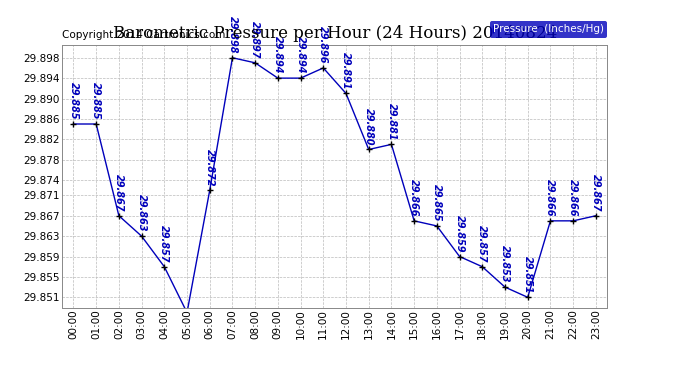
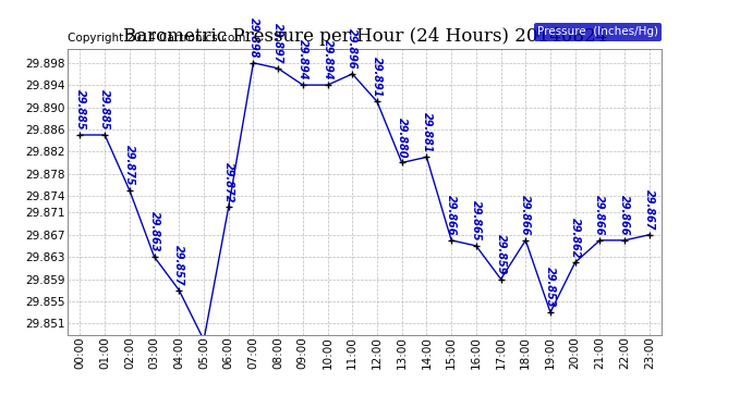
02:00: 29.867 -> 29.875
18:00: 29.857 -> 29.866
20:00: 29.851 -> 29.862
